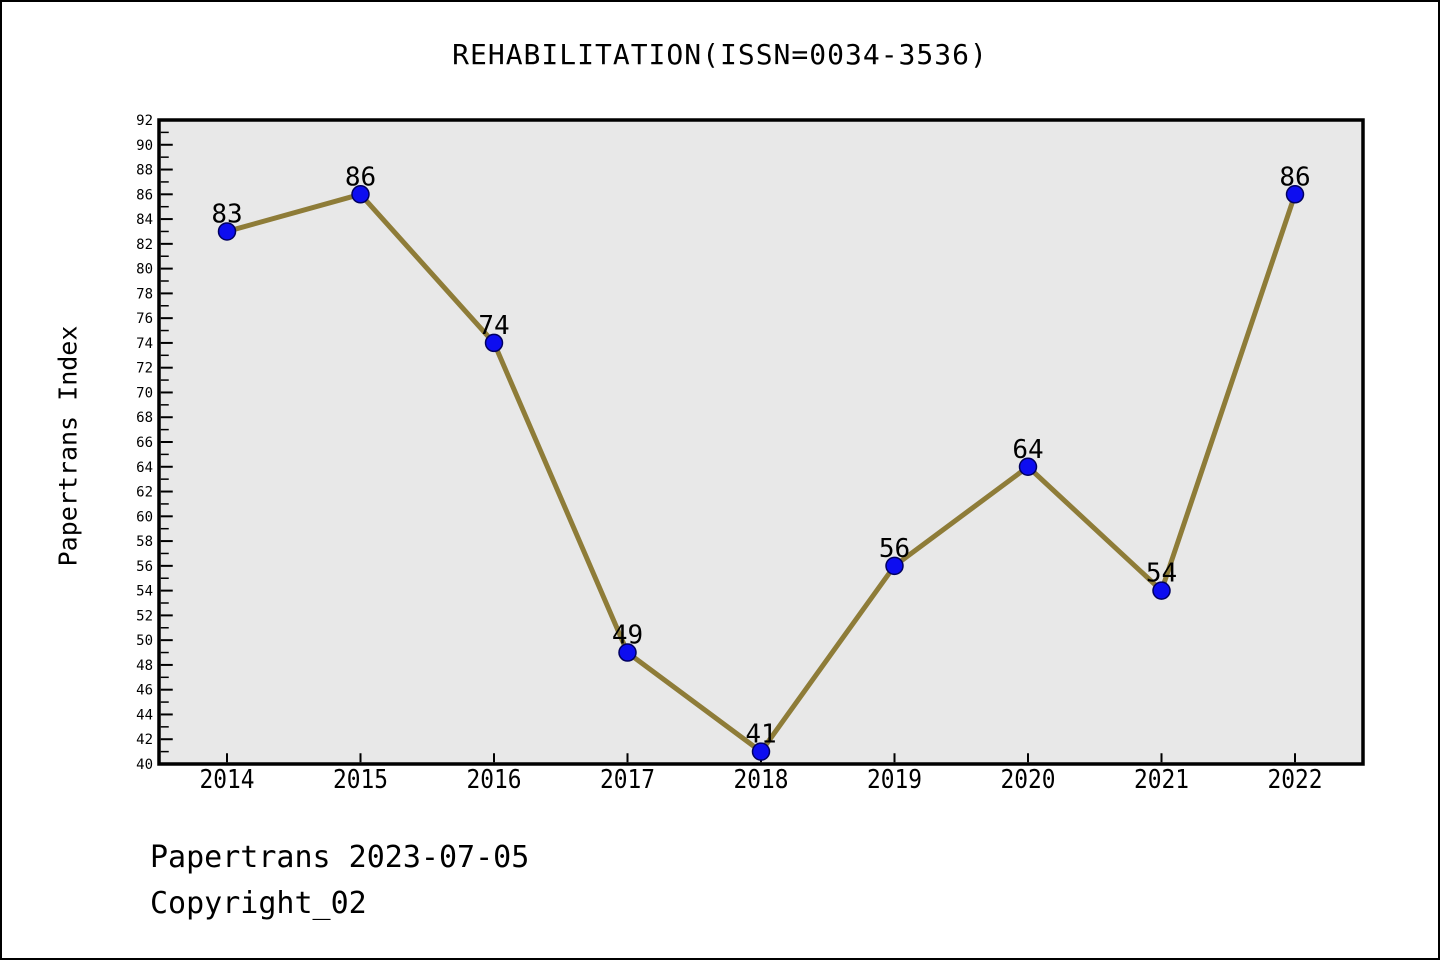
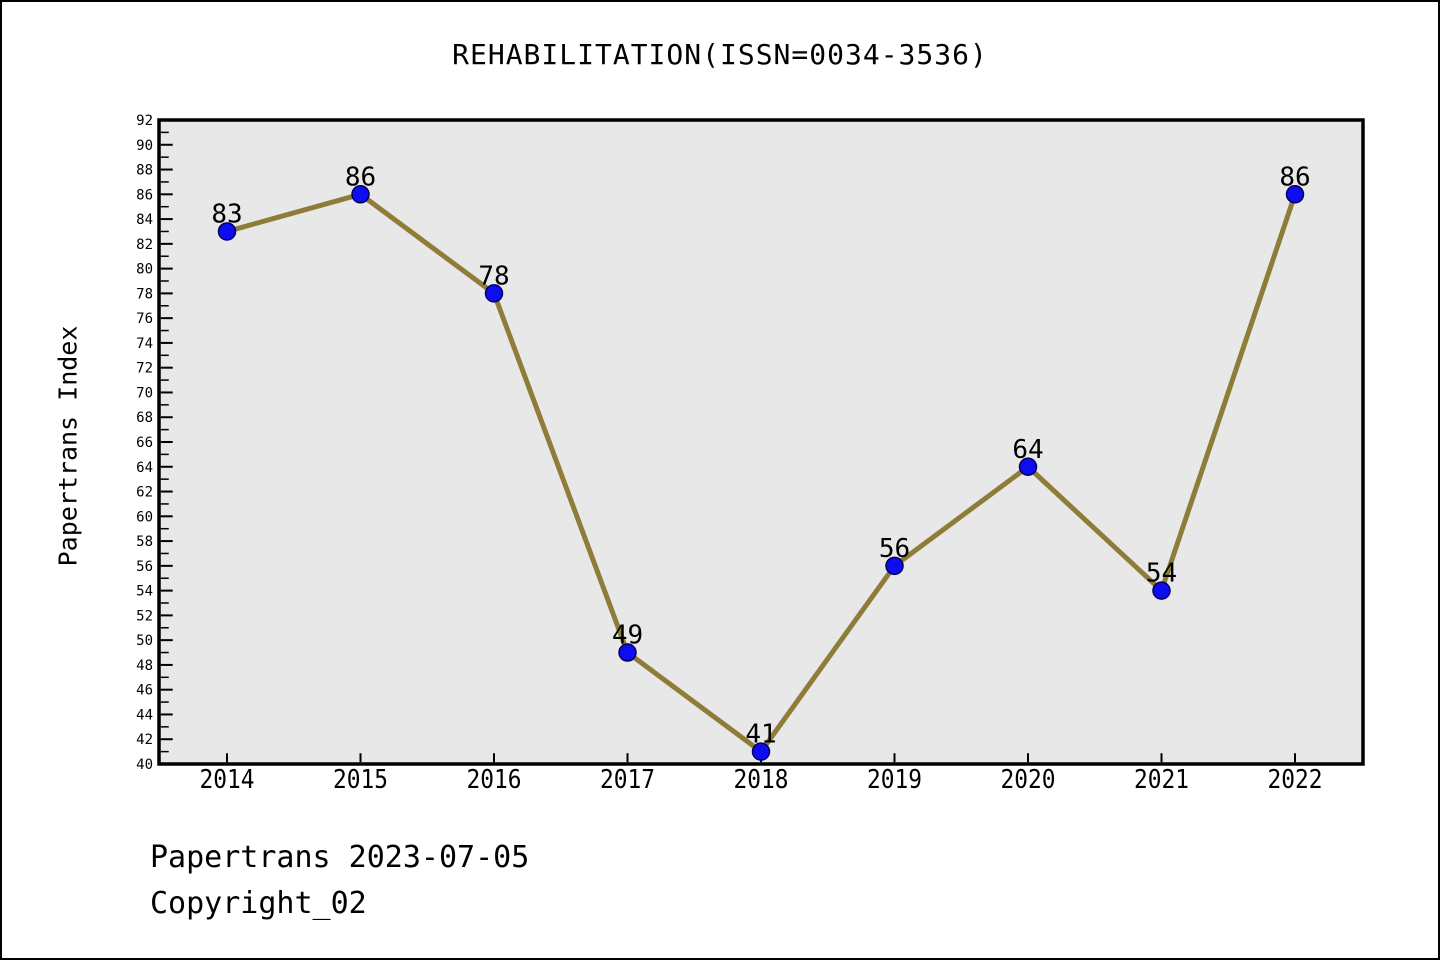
2016: 74 -> 78
